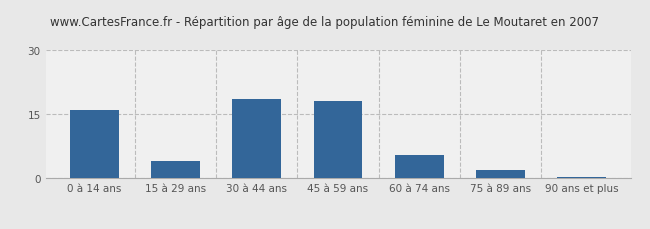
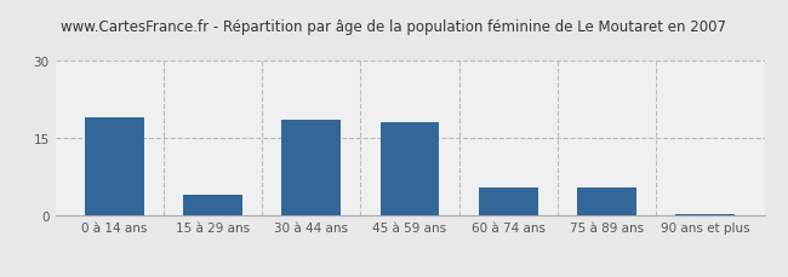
0 à 14 ans: 16.0 -> 19.0
75 à 89 ans: 2.0 -> 5.5
